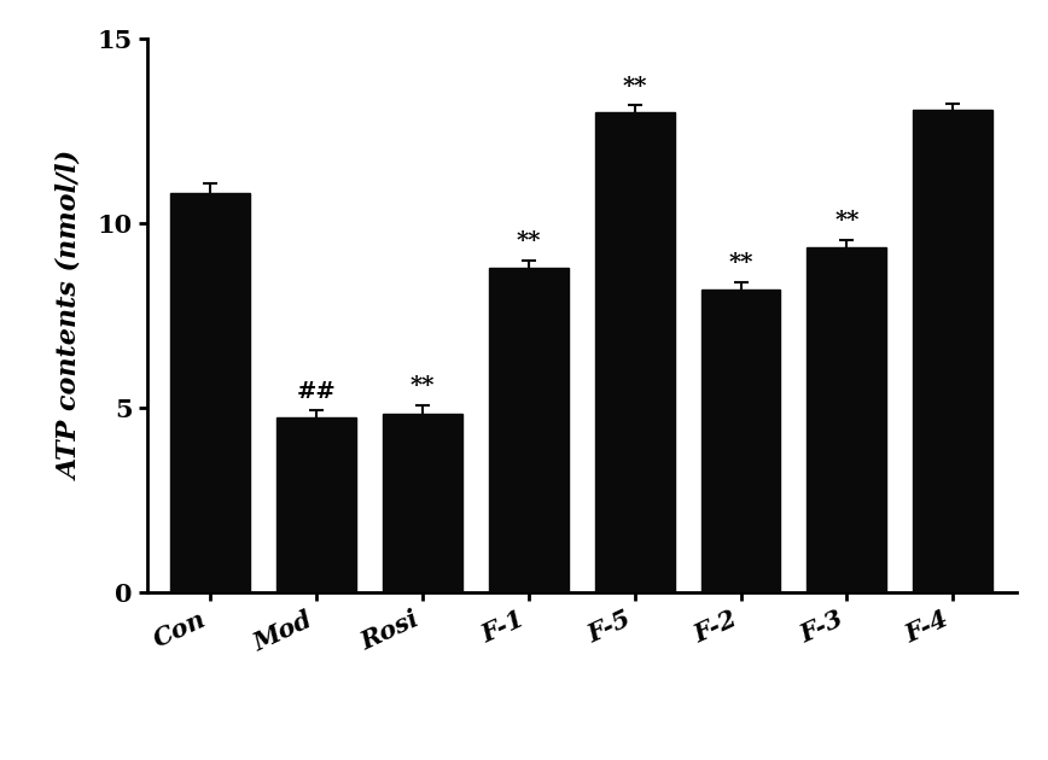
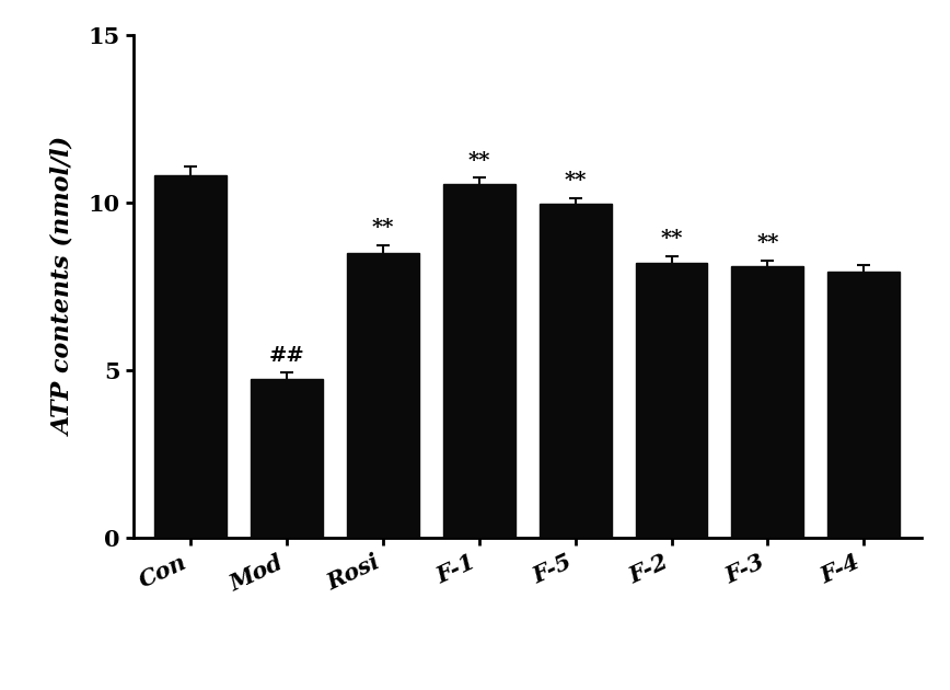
Rosi: 4.85 -> 8.50
F-1: 8.80 -> 10.55
F-5: 13.00 -> 9.95
F-3: 9.35 -> 8.10
F-4: 13.05 -> 7.95
